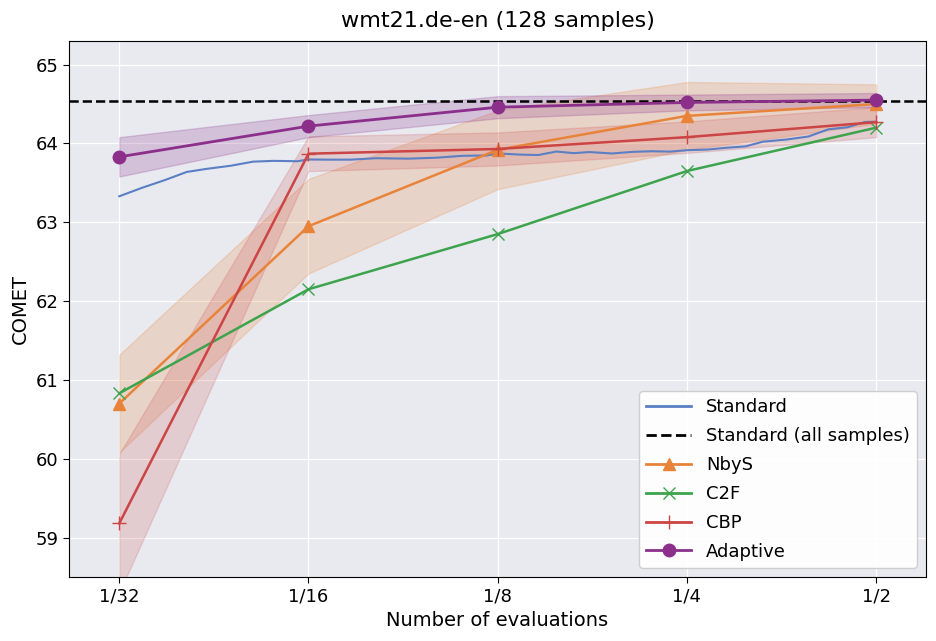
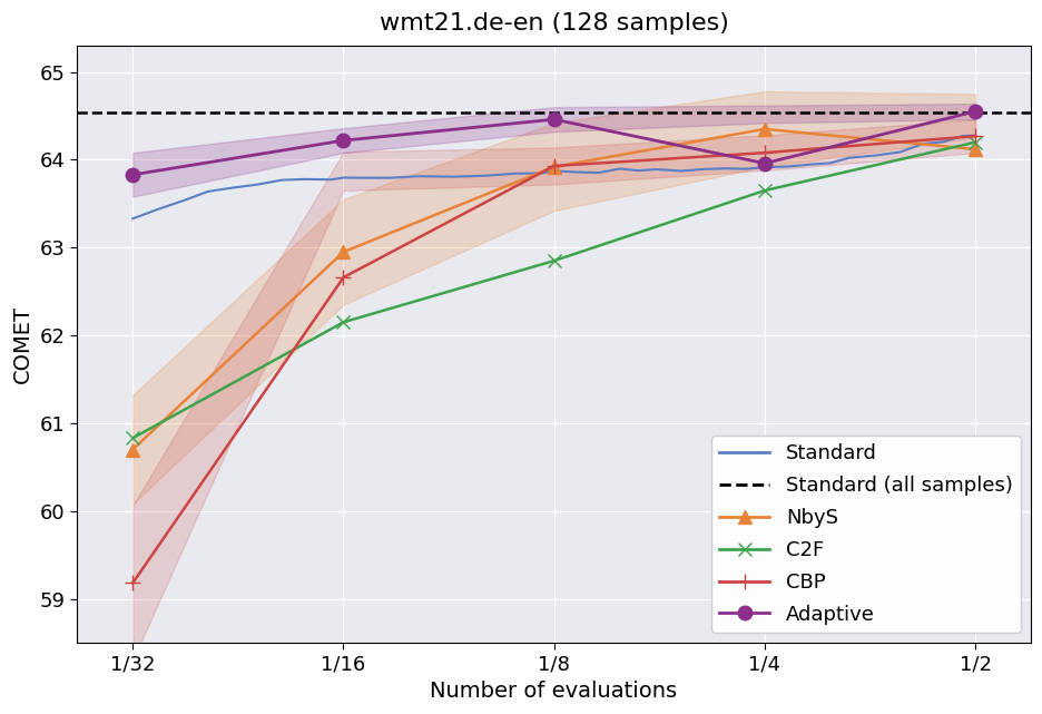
CBP/1/16: 63.87 -> 62.66
Adaptive/1/4: 64.52 -> 63.96
NbyS/1/2: 64.50 -> 64.12
